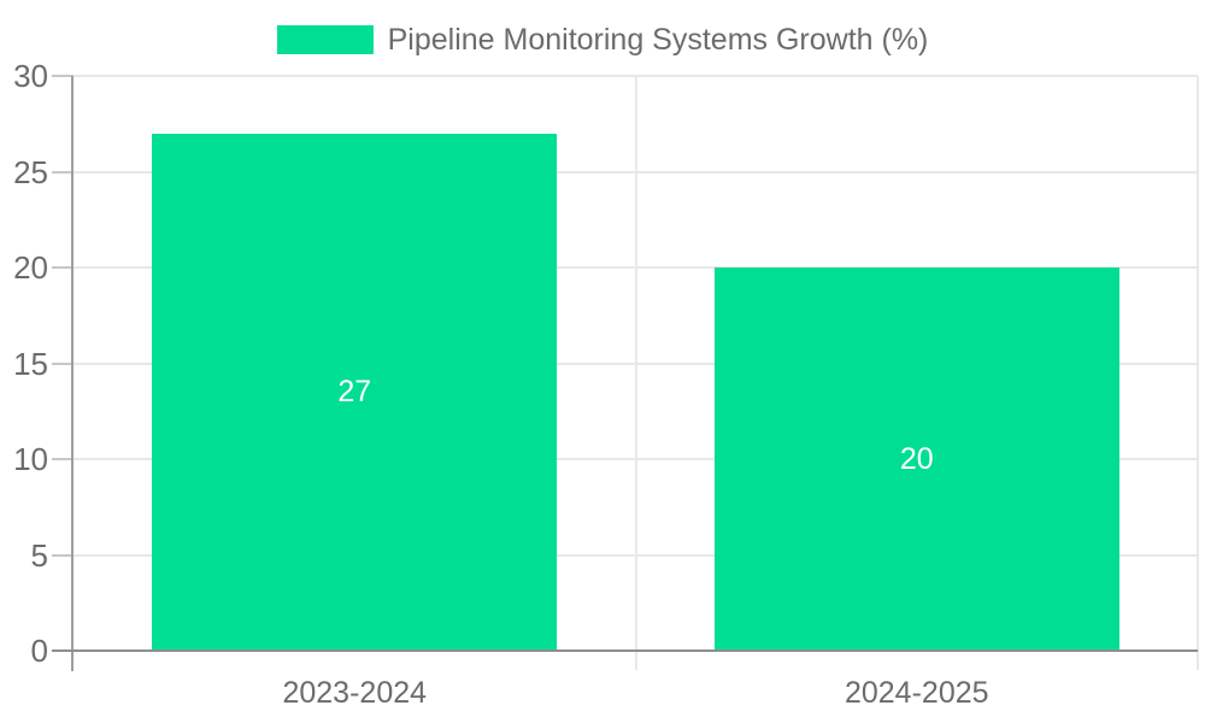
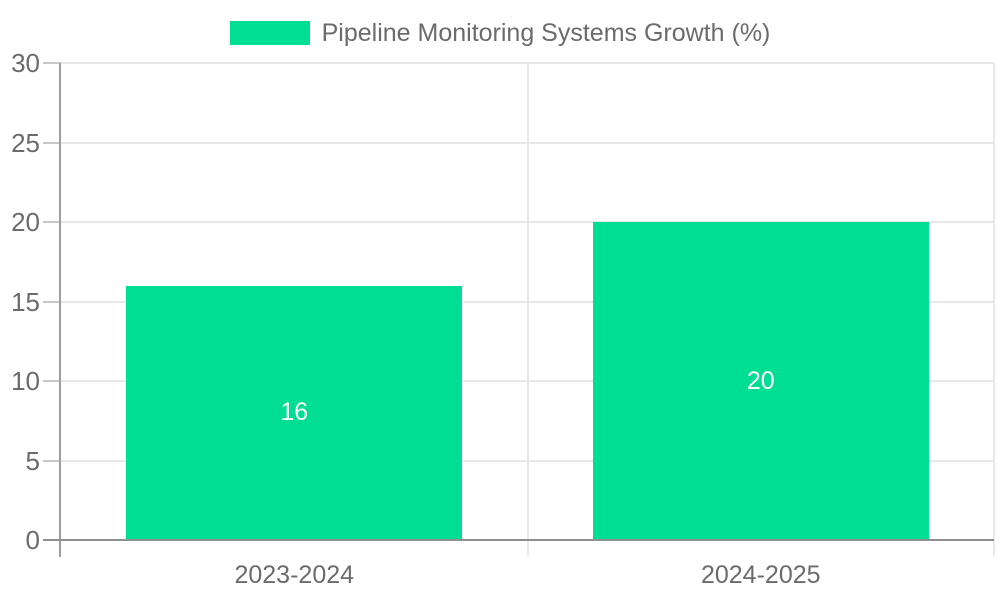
2023-2024: 27 -> 16
